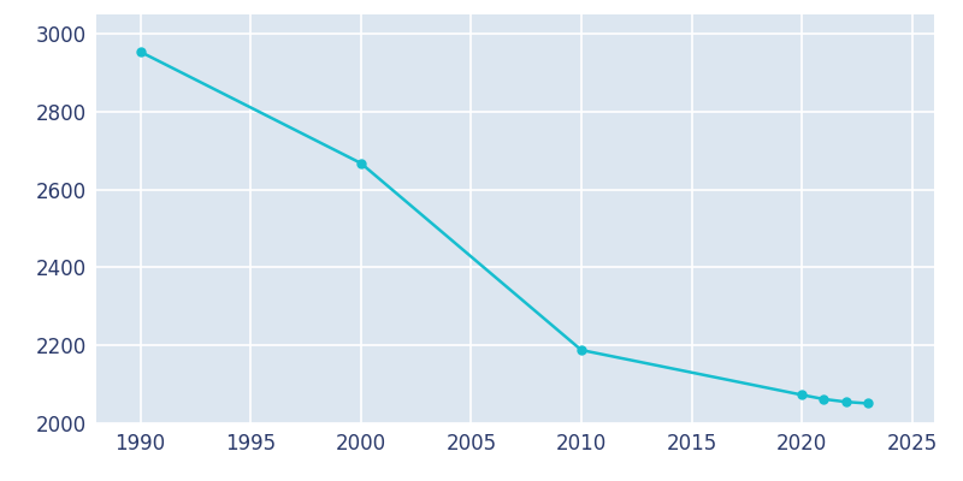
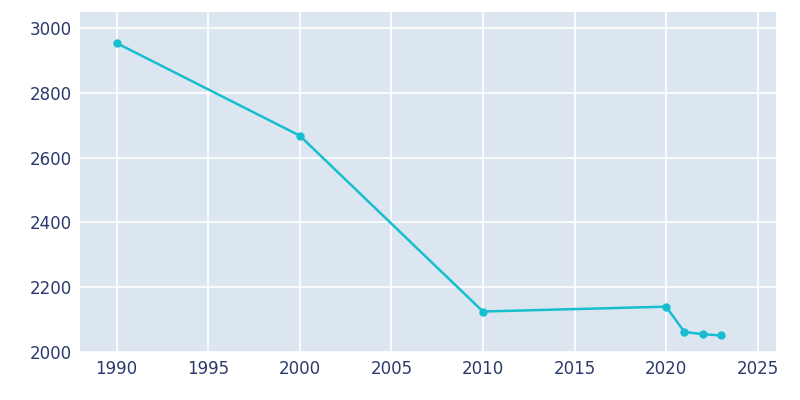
2010: 2188 -> 2125
2020: 2073 -> 2140
